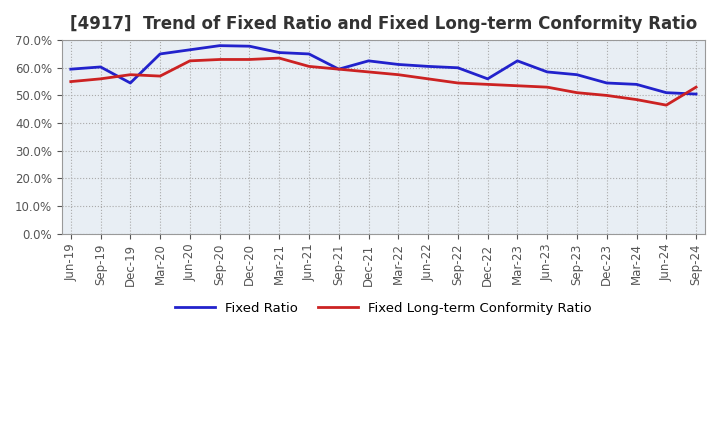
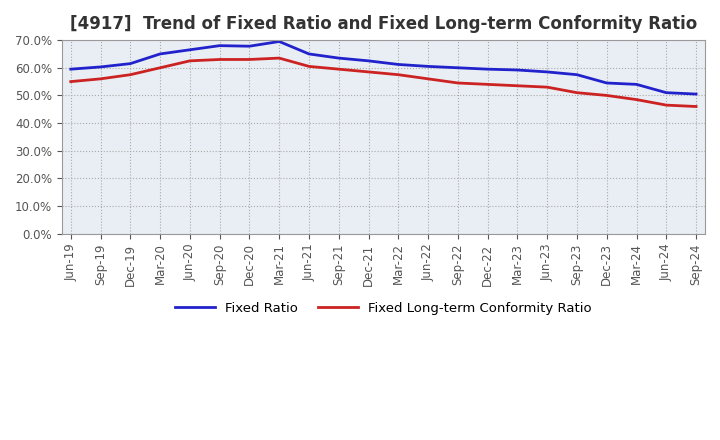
Fixed Ratio/Dec-19: 54.5% -> 61.5%
Fixed Long-term Conformity Ratio/Mar-20: 57.0% -> 60.0%
Fixed Ratio/Mar-21: 65.5% -> 69.5%
Fixed Ratio/Sep-21: 59.5% -> 63.5%
Fixed Ratio/Dec-22: 56.0% -> 59.5%
Fixed Ratio/Mar-23: 62.5% -> 59.2%
Fixed Long-term Conformity Ratio/Sep-24: 53.0% -> 46.0%
